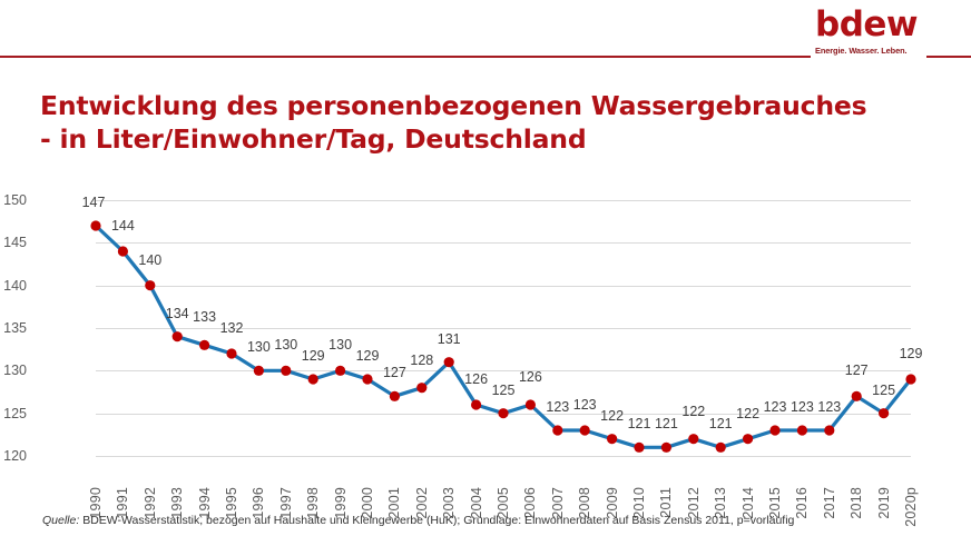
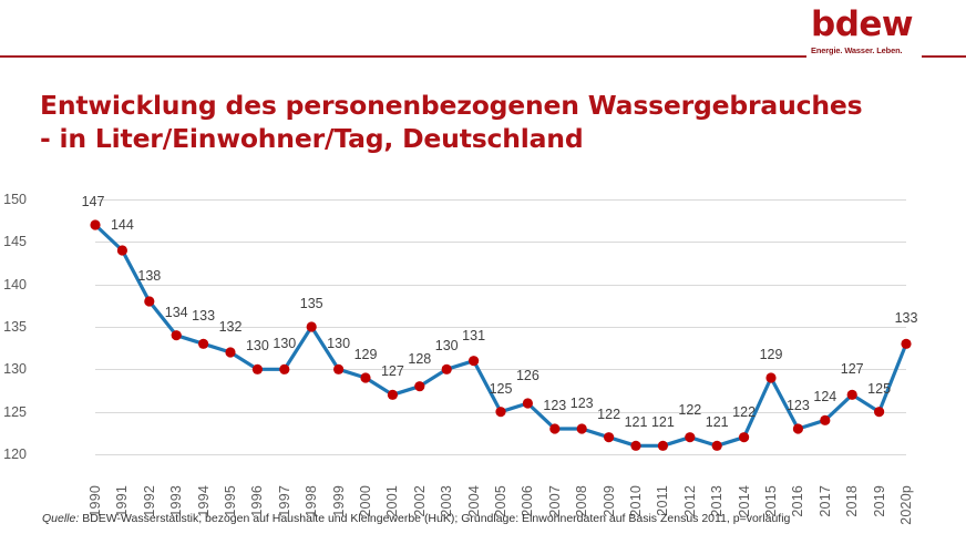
1992: 140 -> 138
1998: 129 -> 135
2003: 131 -> 130
2004: 126 -> 131
2015: 123 -> 129
2017: 123 -> 124
2020p: 129 -> 133
